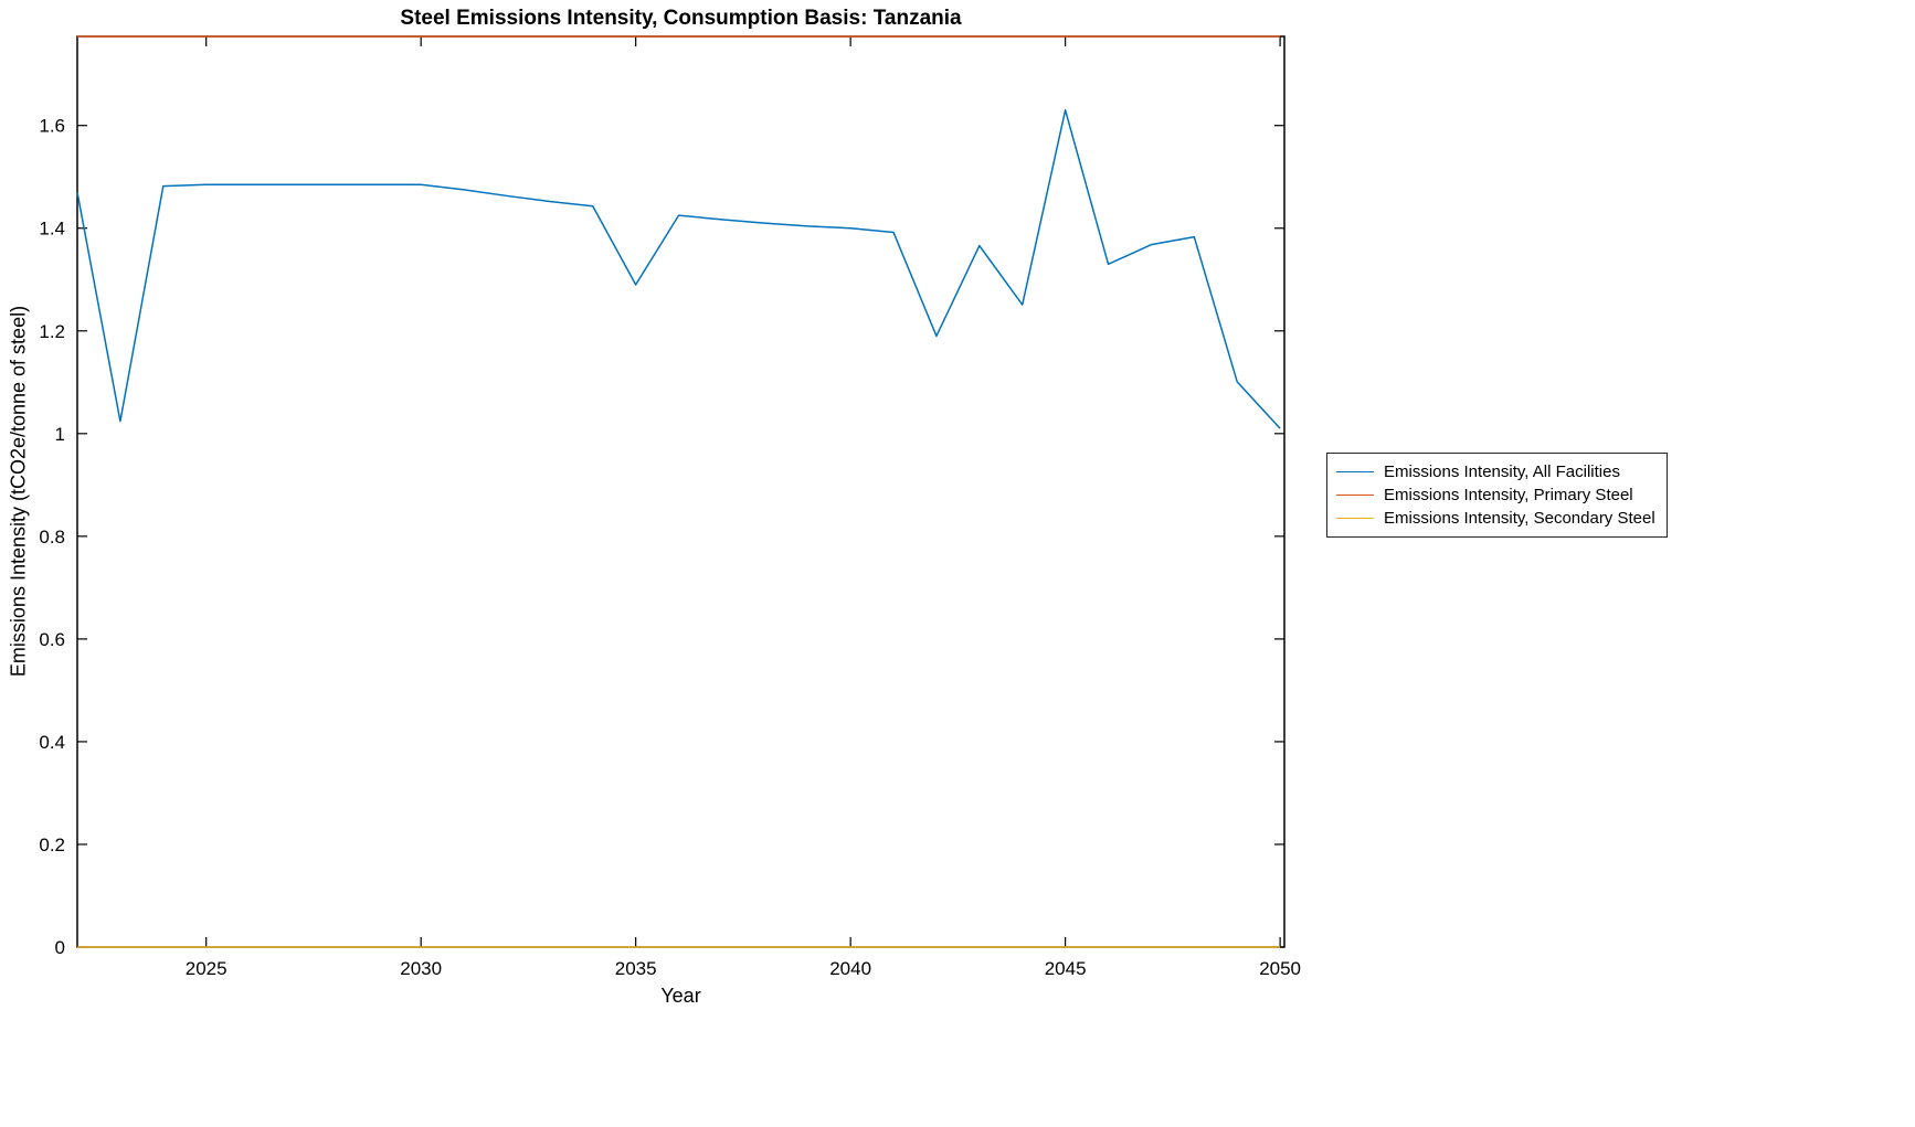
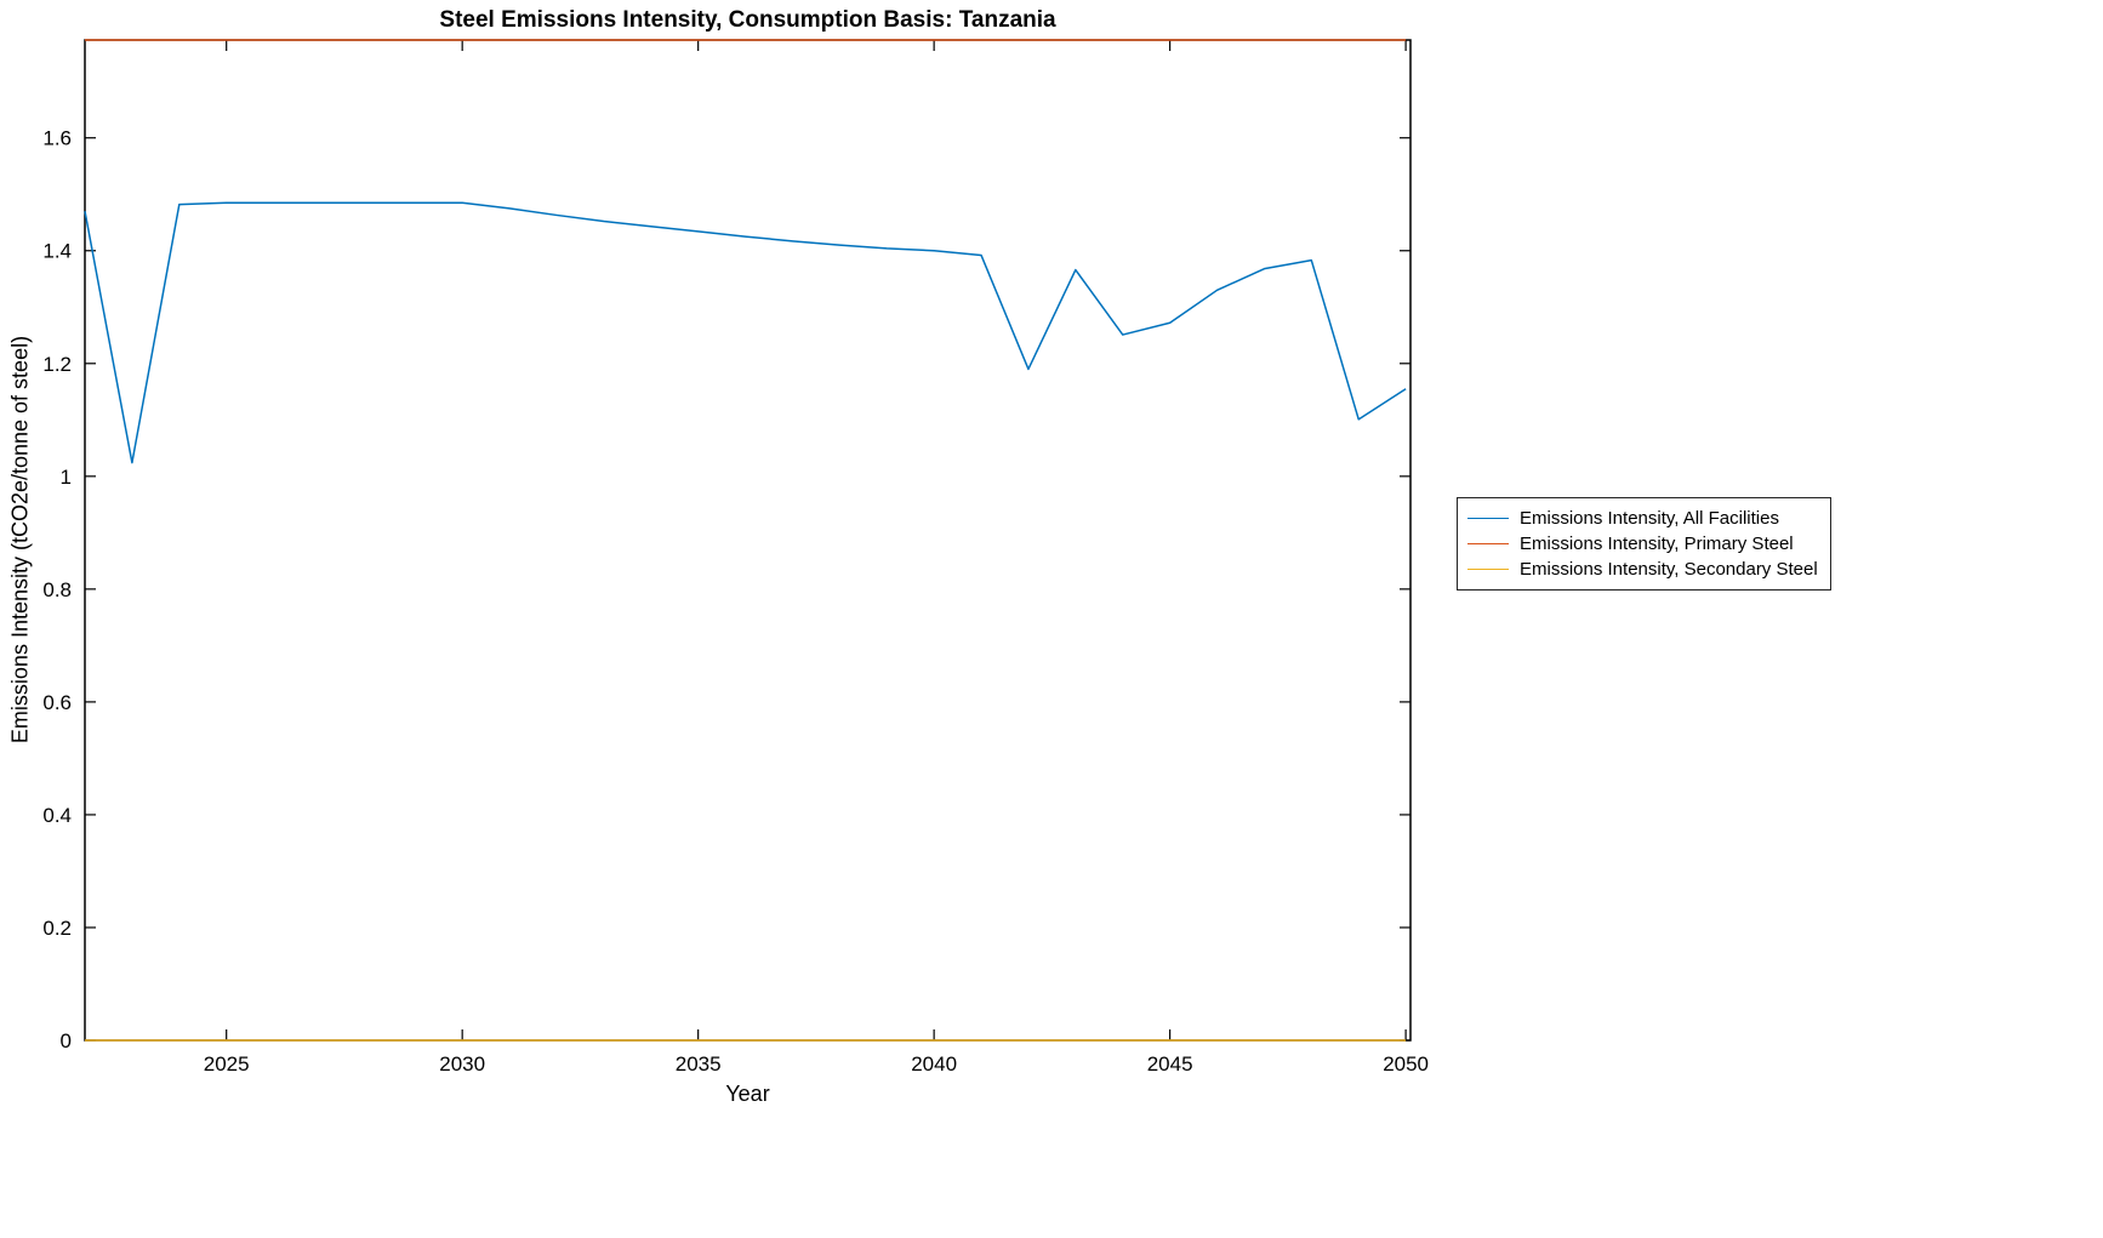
Emissions Intensity, All Facilities/2035: 1.29 -> 1.43
Emissions Intensity, All Facilities/2045: 1.63 -> 1.27
Emissions Intensity, All Facilities/2050: 1.01 -> 1.16
